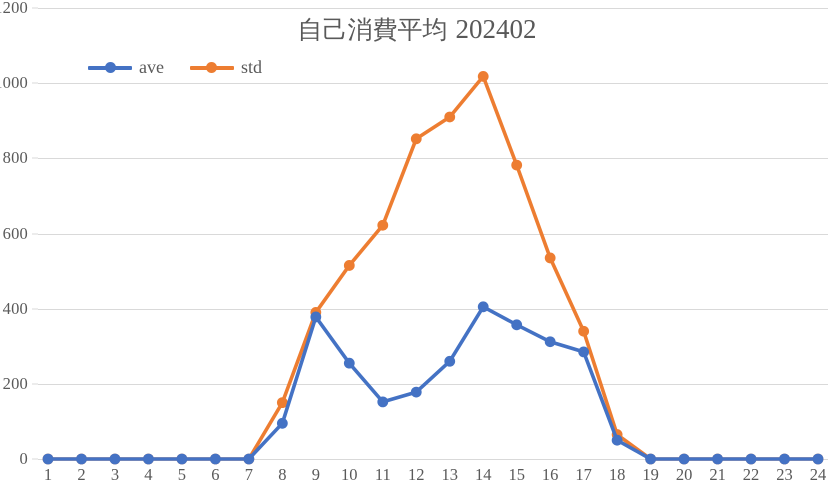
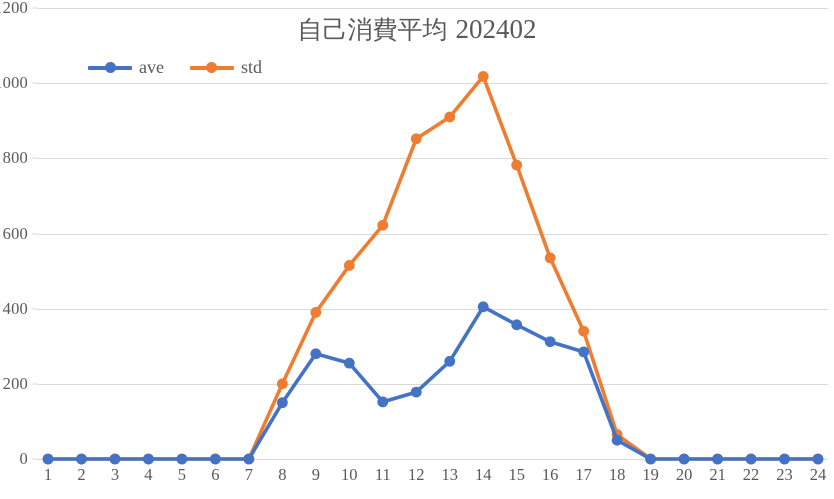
ave/8: 100 -> 150
std/8: 150 -> 200
ave/9: 380 -> 280
